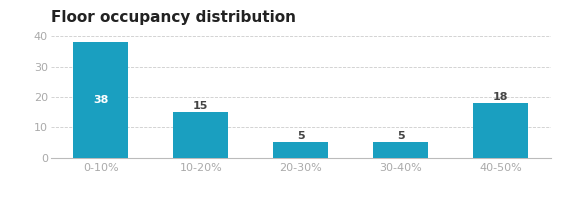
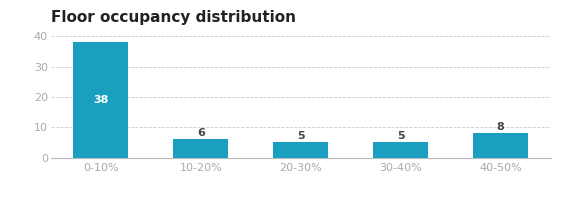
10-20%: 15 -> 6
40-50%: 18 -> 8
